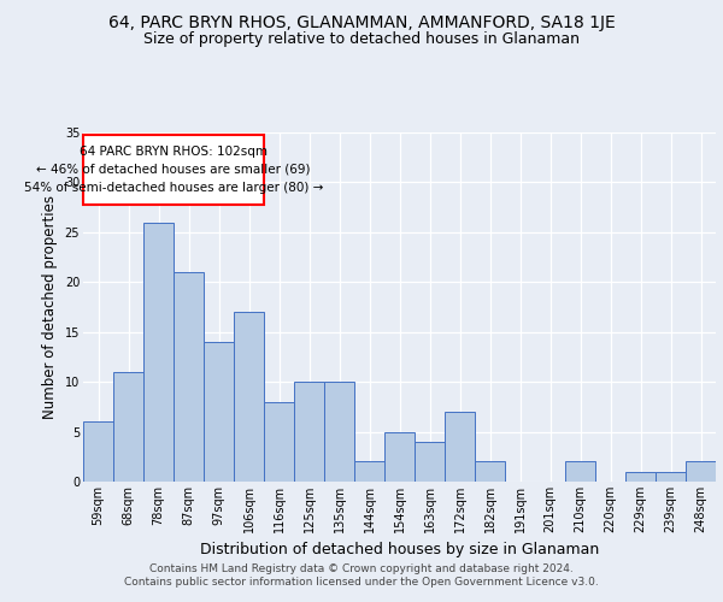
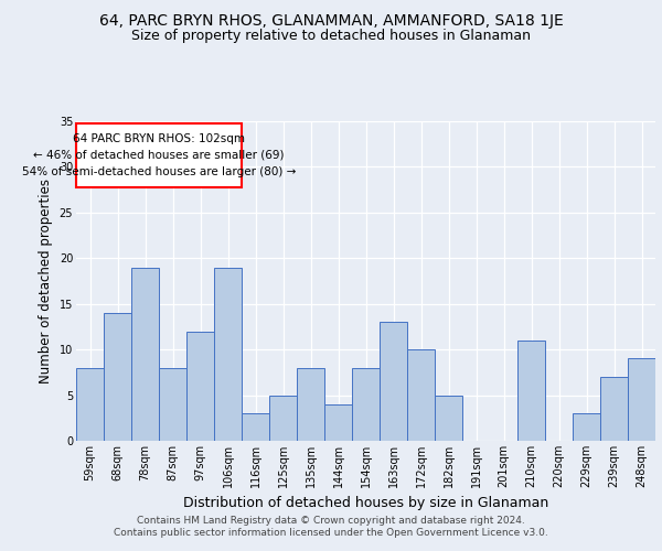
59sqm: 6 -> 8
68sqm: 11 -> 14
78sqm: 26 -> 19
87sqm: 21 -> 8
97sqm: 14 -> 12
106sqm: 17 -> 19
116sqm: 8 -> 3
125sqm: 10 -> 5
135sqm: 10 -> 8
144sqm: 2 -> 4
154sqm: 5 -> 8
163sqm: 4 -> 13
172sqm: 7 -> 10
182sqm: 2 -> 5
210sqm: 2 -> 11
229sqm: 1 -> 3
239sqm: 1 -> 7
248sqm: 2 -> 9
